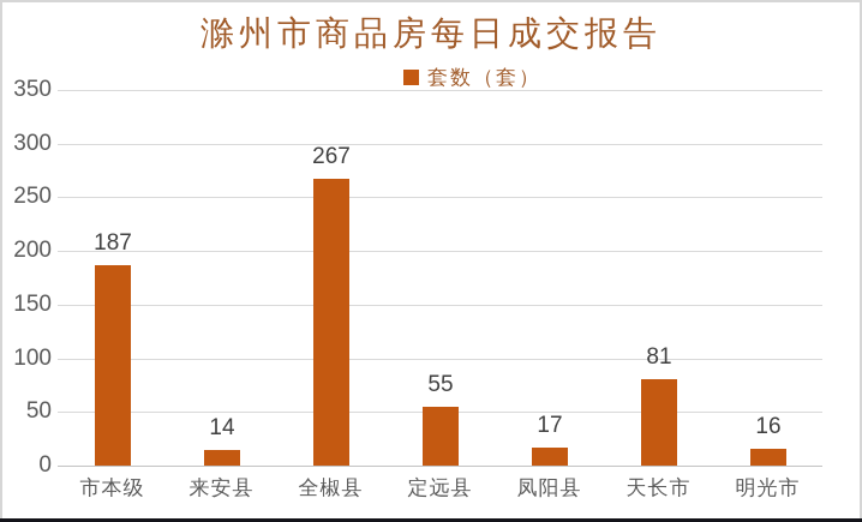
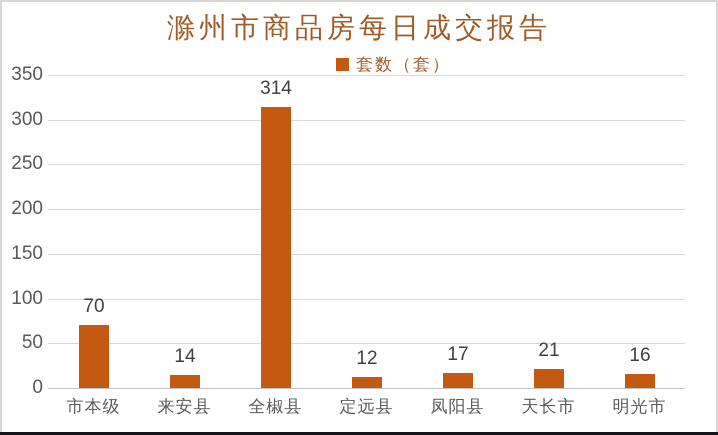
市本级: 187 -> 70
全椒县: 267 -> 314
定远县: 55 -> 12
天长市: 81 -> 21
